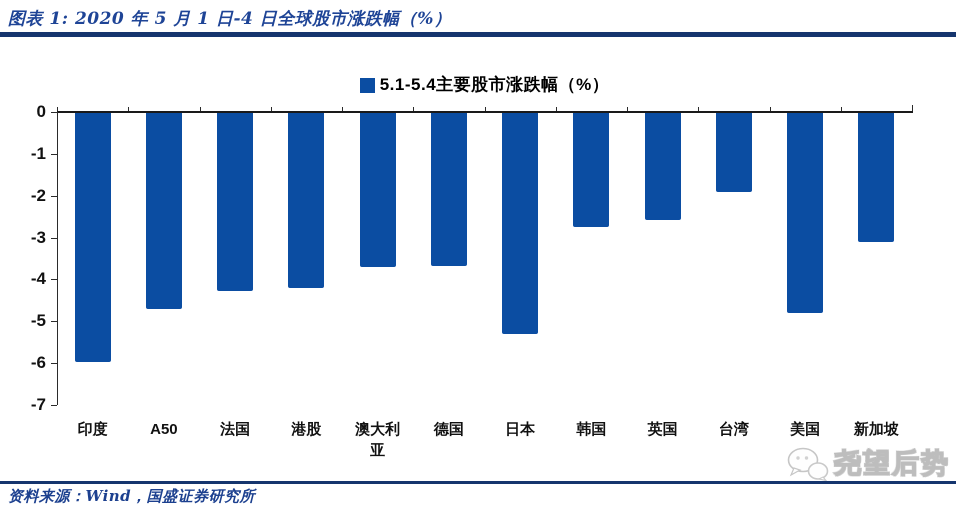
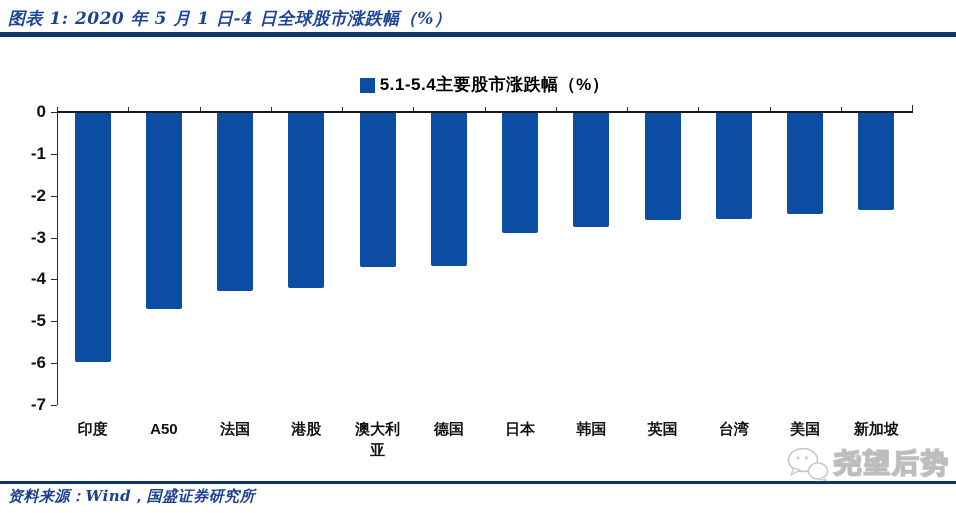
日本: -5.3 -> -2.9
台湾: -1.9 -> -2.5
美国: -4.8 -> -2.4
新加坡: -3.1 -> -2.3
